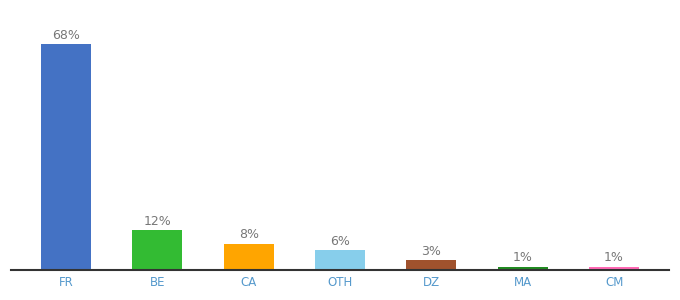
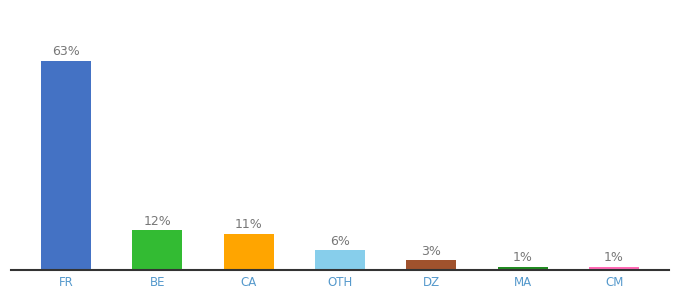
FR: 68% -> 63%
CA: 8% -> 11%
